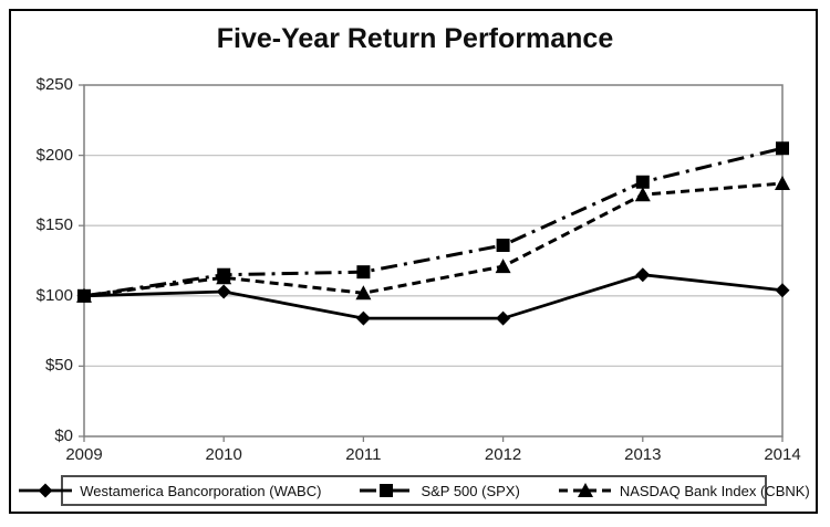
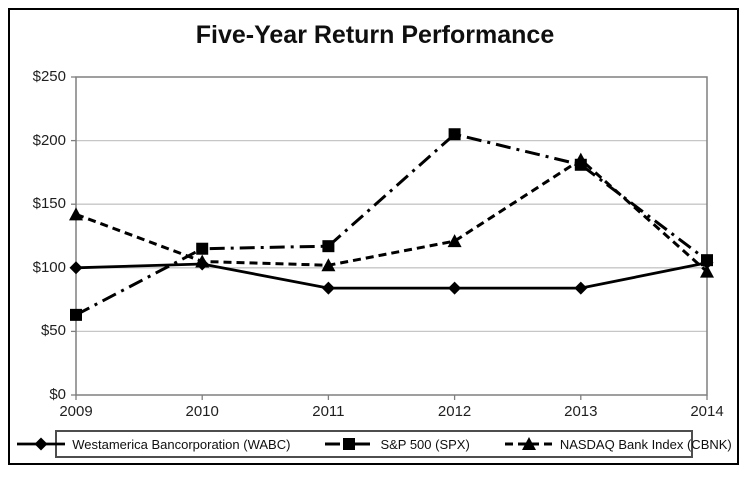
S&P 500 (SPX)/2009: $100 -> $63
NASDAQ Bank Index (CBNK)/2009: $100 -> $142
NASDAQ Bank Index (CBNK)/2010: $113 -> $105
S&P 500 (SPX)/2012: $136 -> $205
Westamerica Bancorporation (WABC)/2013: $115 -> $84
NASDAQ Bank Index (CBNK)/2013: $172 -> $185
S&P 500 (SPX)/2014: $205 -> $106
NASDAQ Bank Index (CBNK)/2014: $180 -> $97
